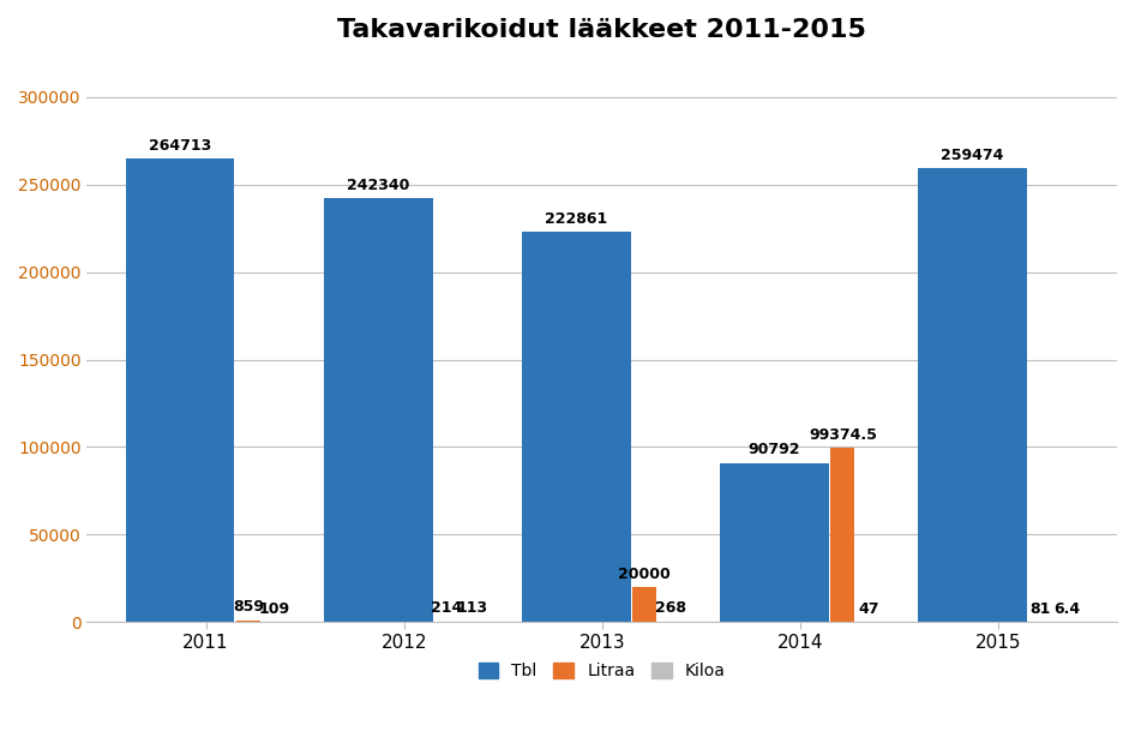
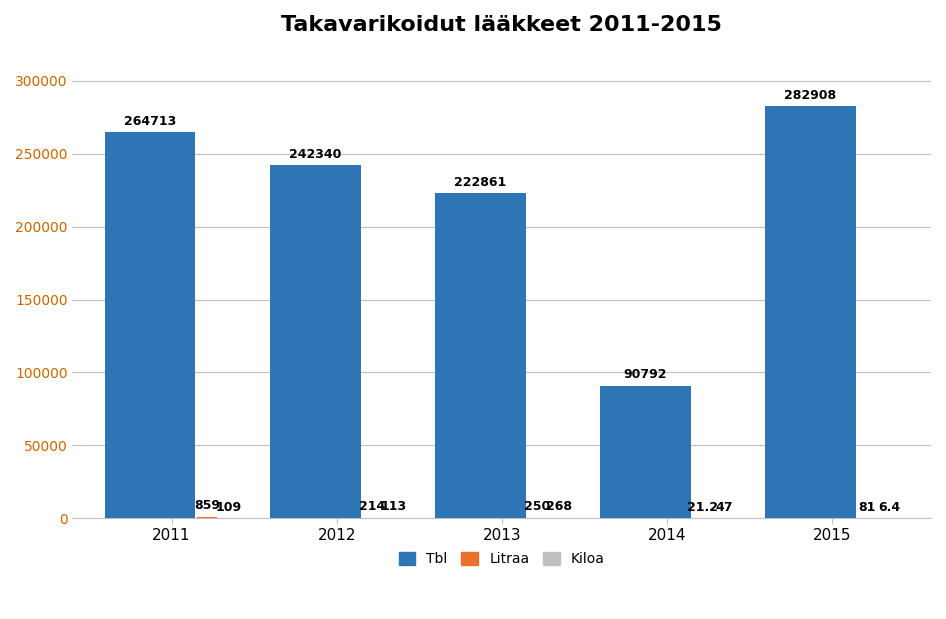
Litraa/2013: 20000 -> 0
Litraa/2014: 99374.5 -> 21.2
Tbl/2015: 259474 -> 282908
